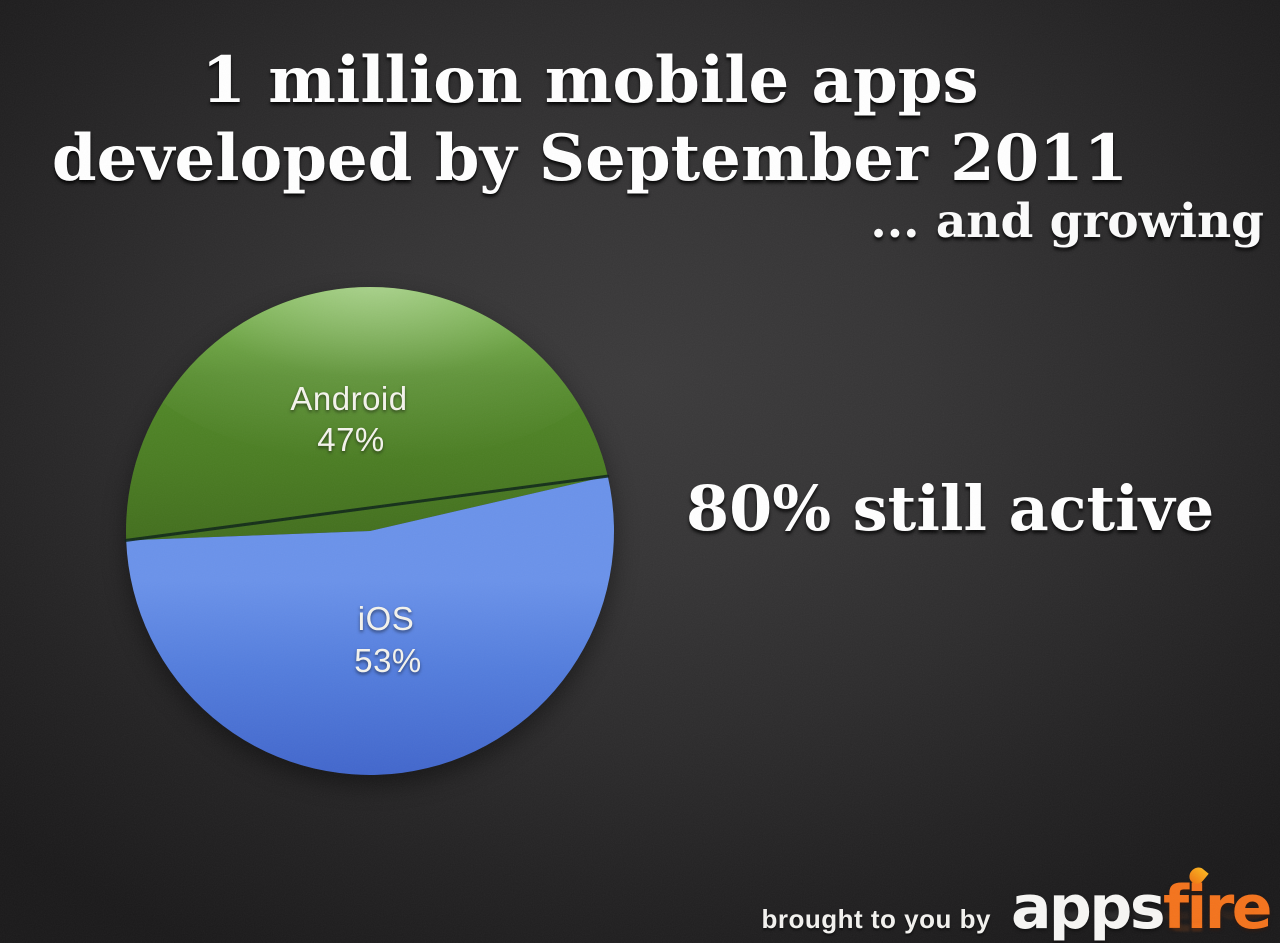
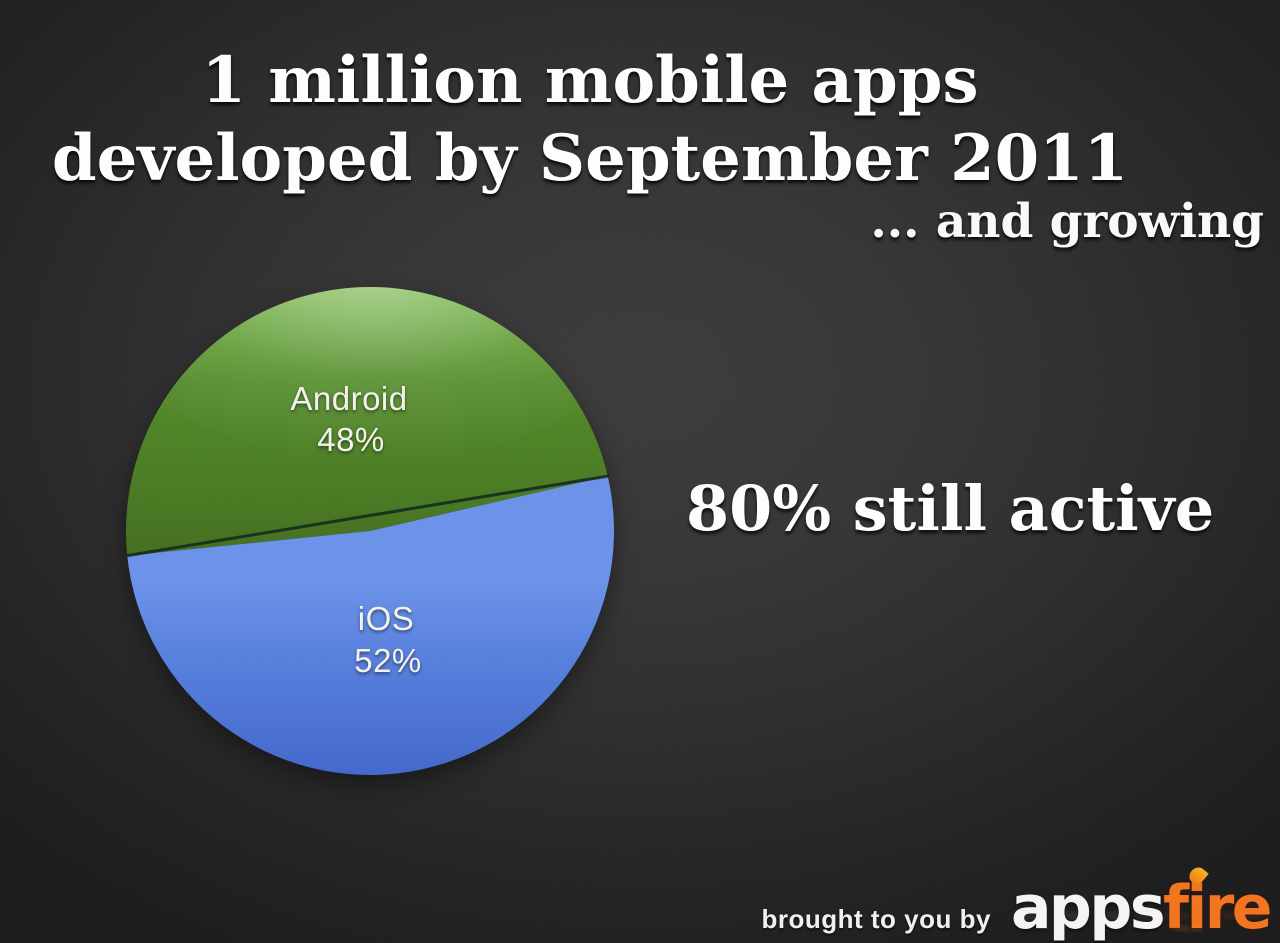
Android: 47% -> 48%
iOS: 53% -> 52%
